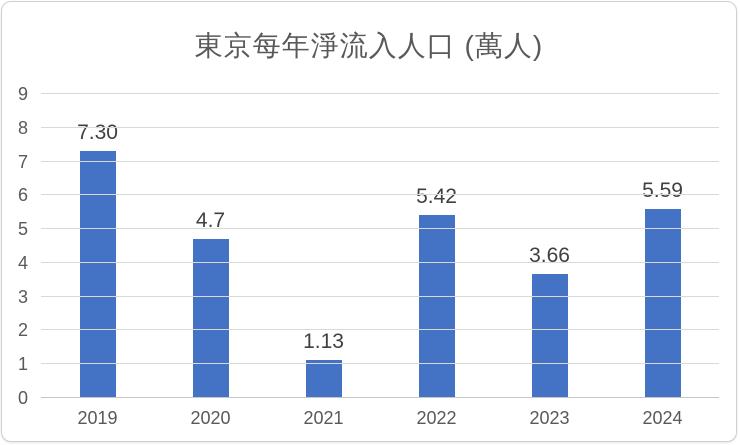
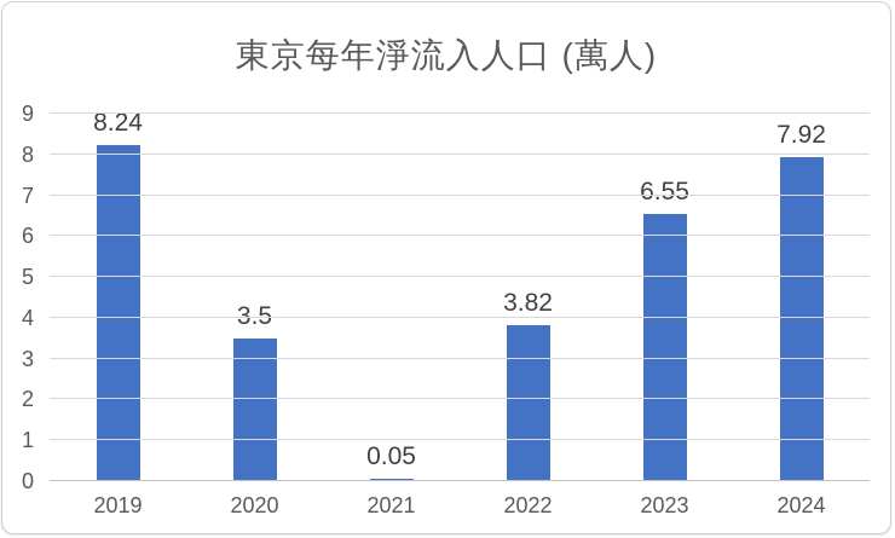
2019: 7.30 -> 8.24
2020: 4.7 -> 3.5
2021: 1.13 -> 0.05
2022: 5.42 -> 3.82
2023: 3.66 -> 6.55
2024: 5.59 -> 7.92
